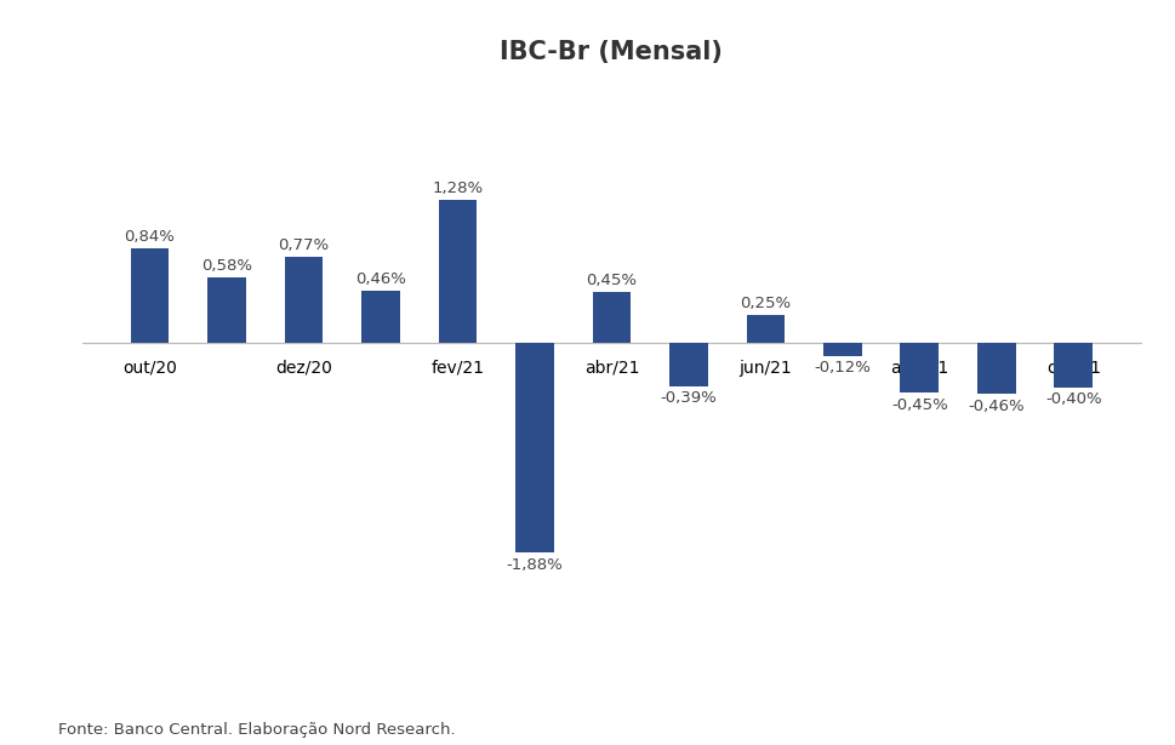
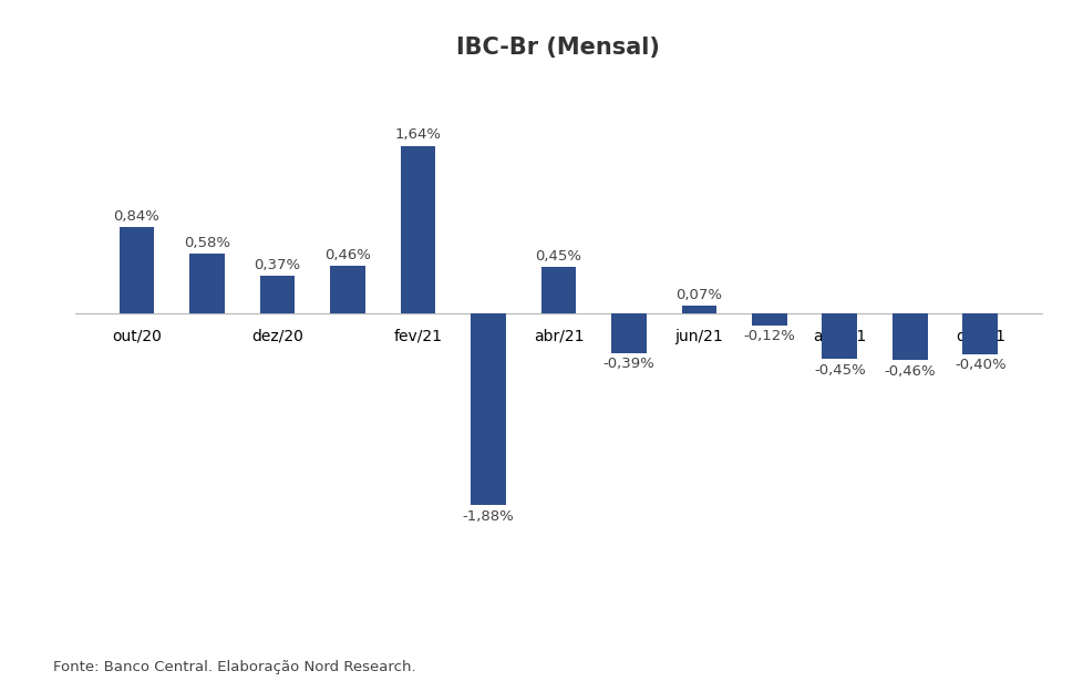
dez/20: 0,77% -> 0,37%
fev/21: 1,28% -> 1,64%
jun/21: 0,25% -> 0,07%
